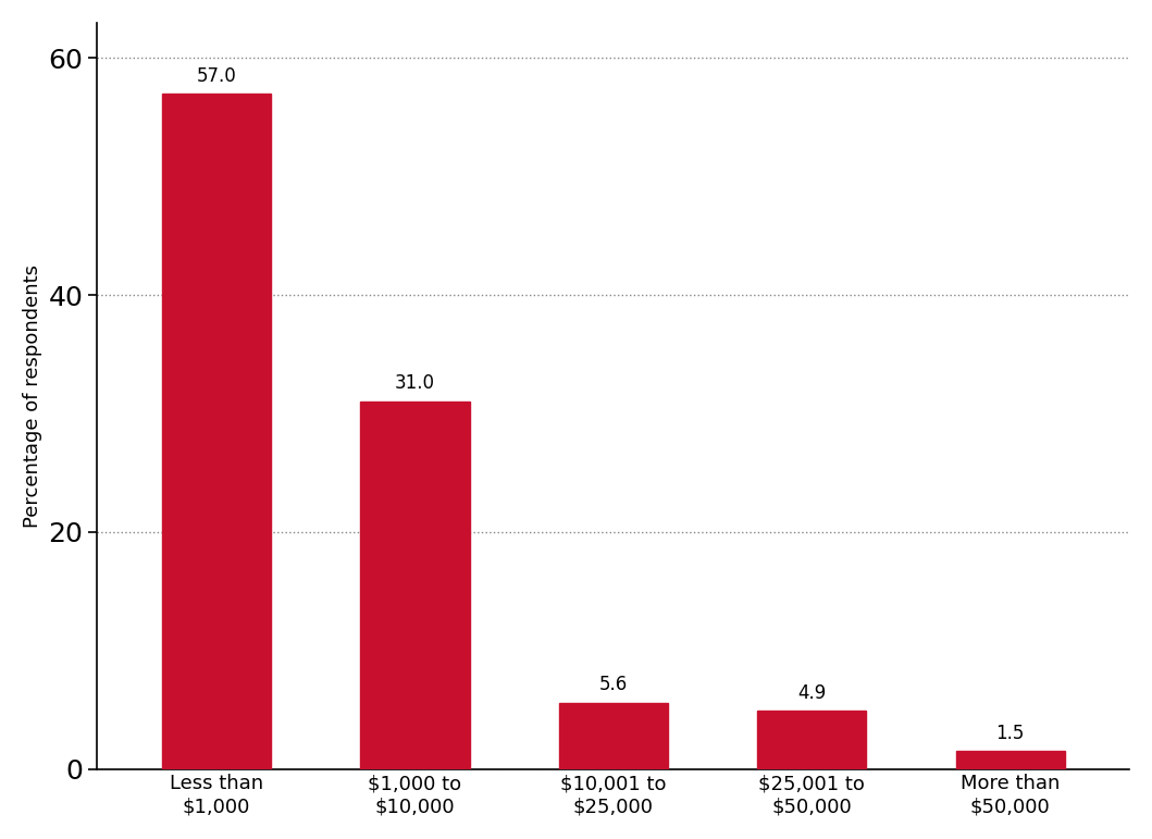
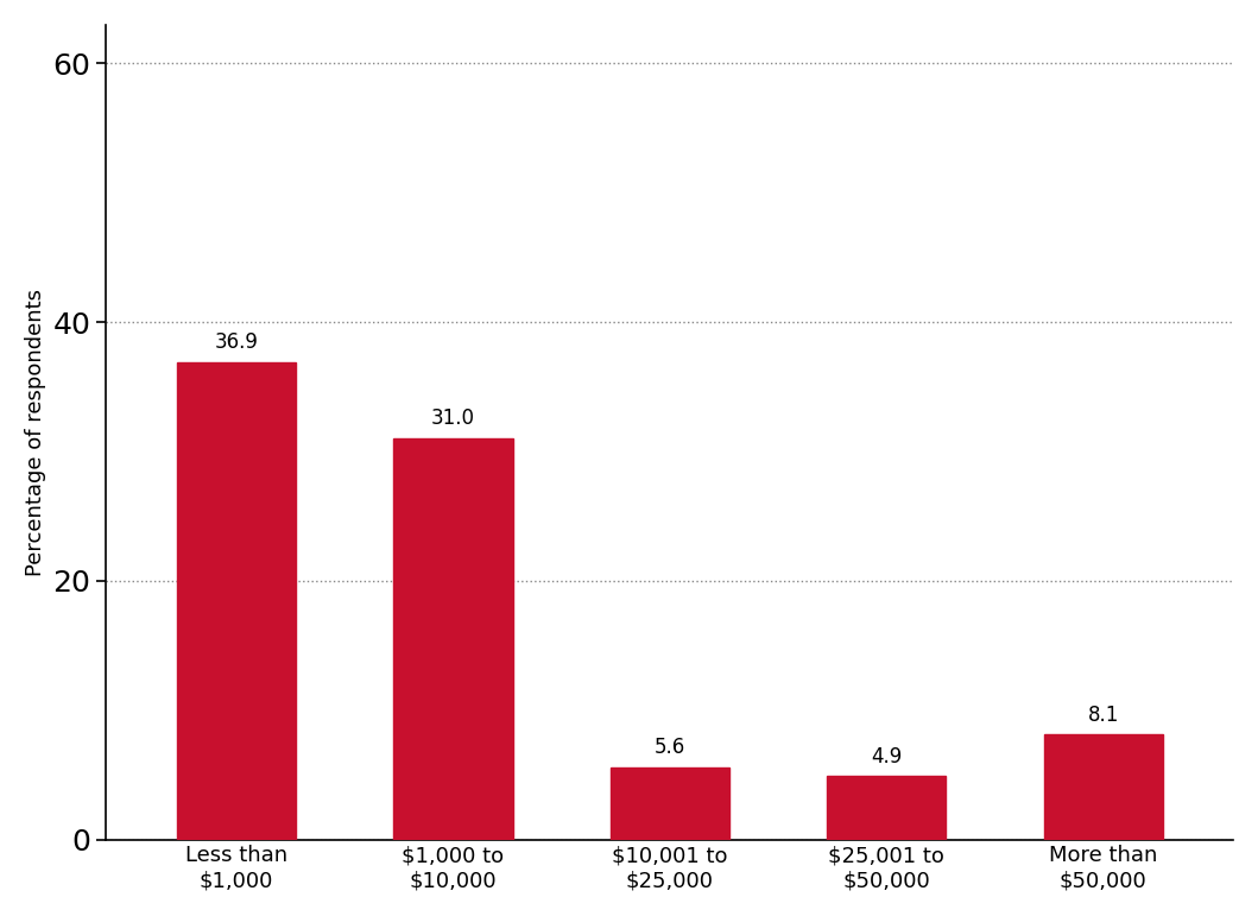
Less than $1,000: 57.0 -> 36.9
More than $50,000: 1.5 -> 8.1
